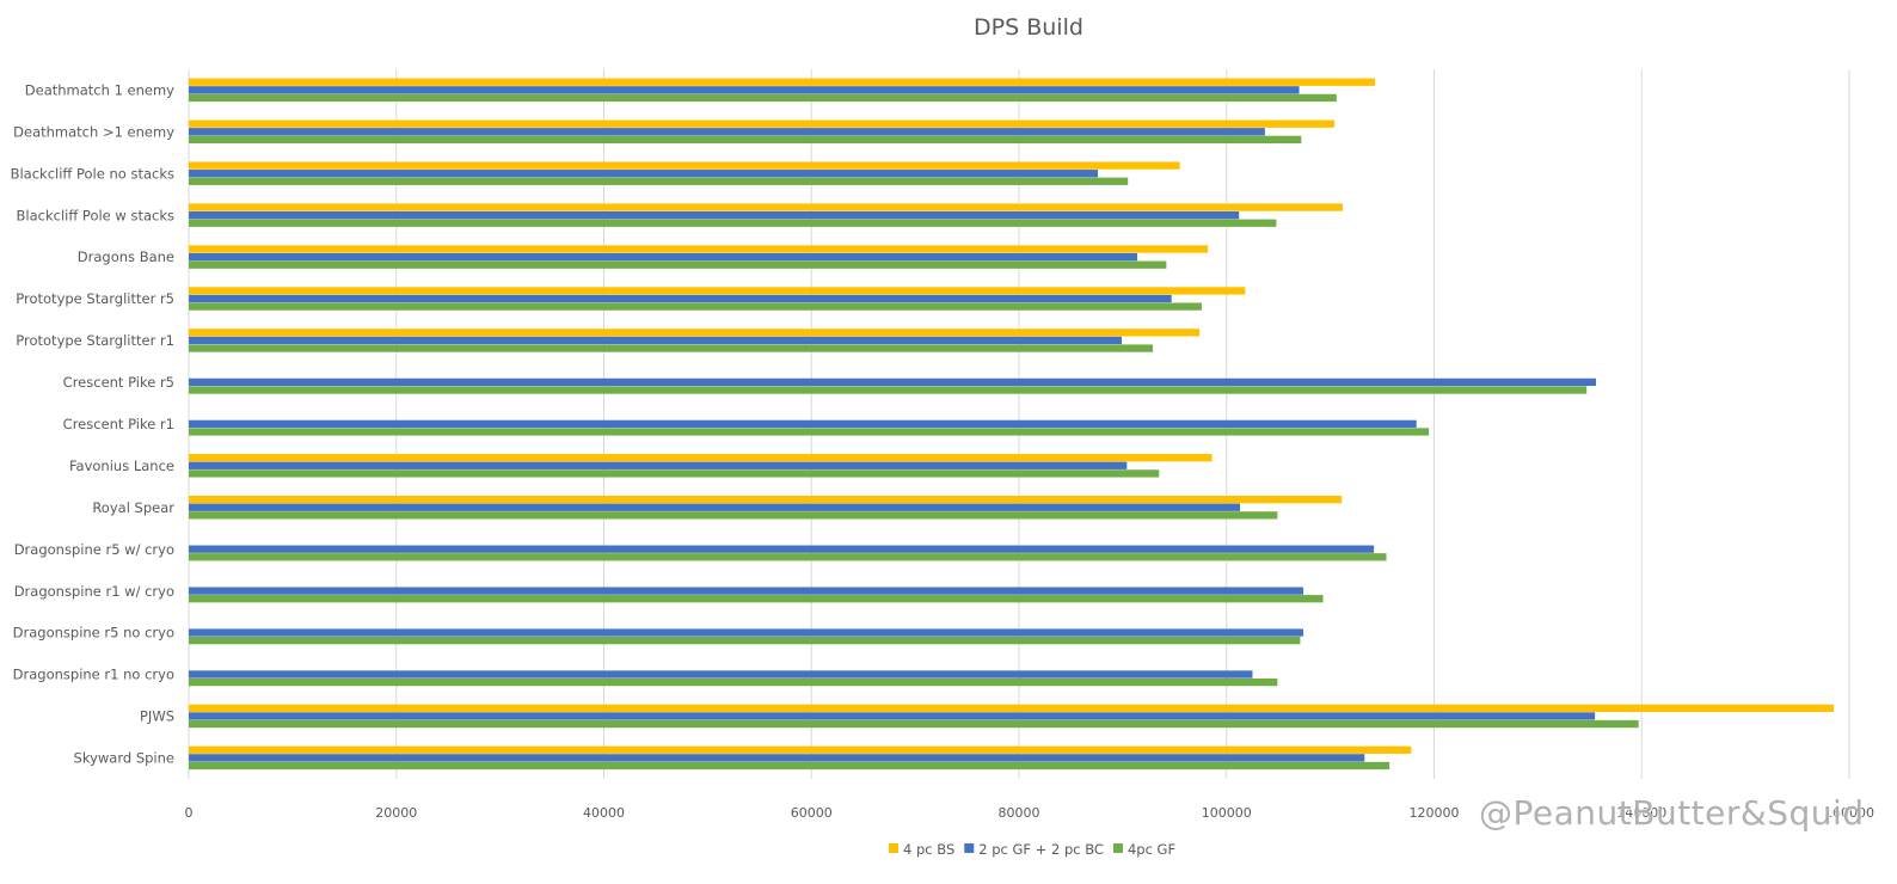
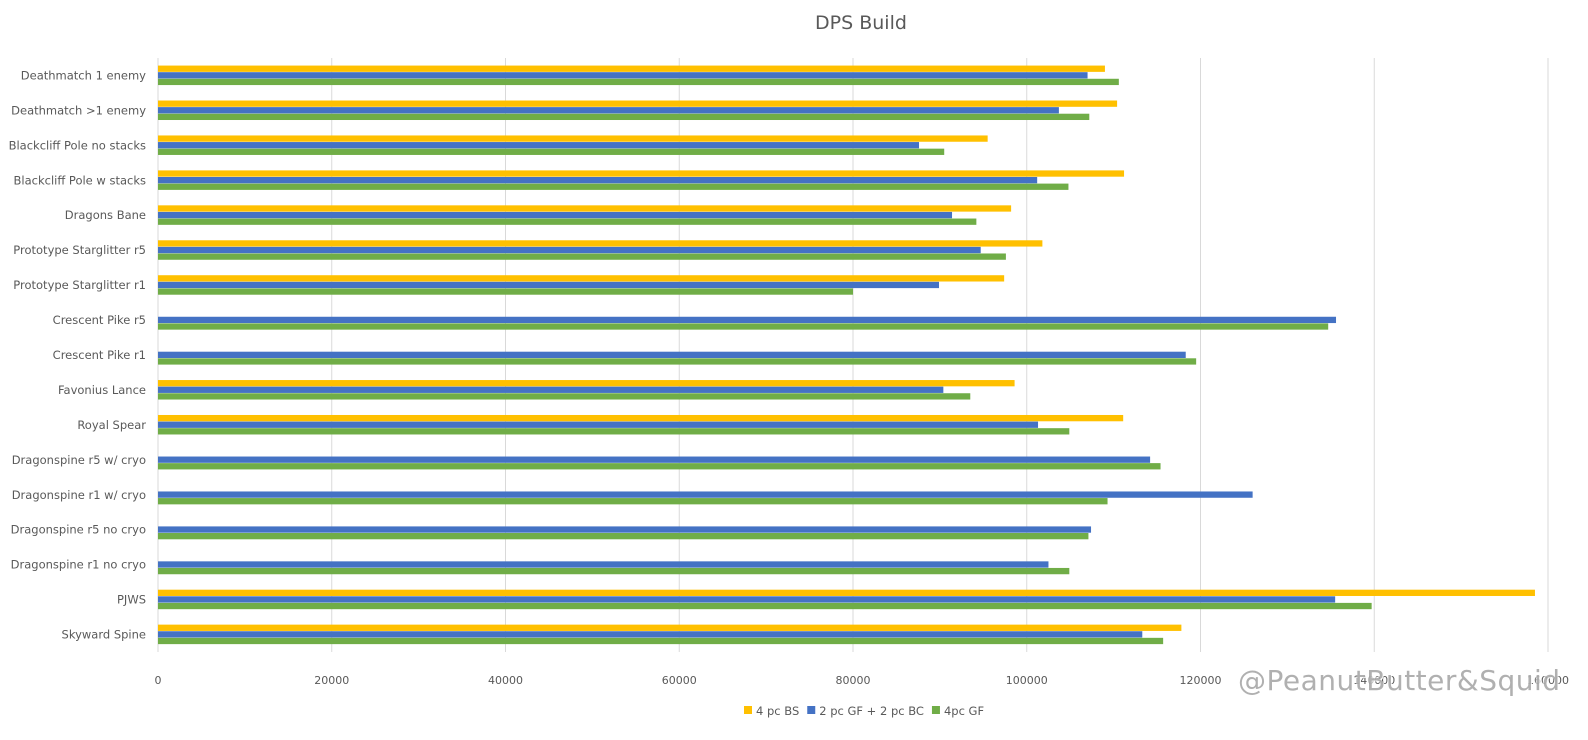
4 pc BS/Deathmatch 1 enemy: 114000 -> 109000
4pc GF/Prototype Starglitter r1: 93000 -> 80000
2 pc GF + 2 pc BC/Dragonspine r1 w/ cryo: 107000 -> 126000
